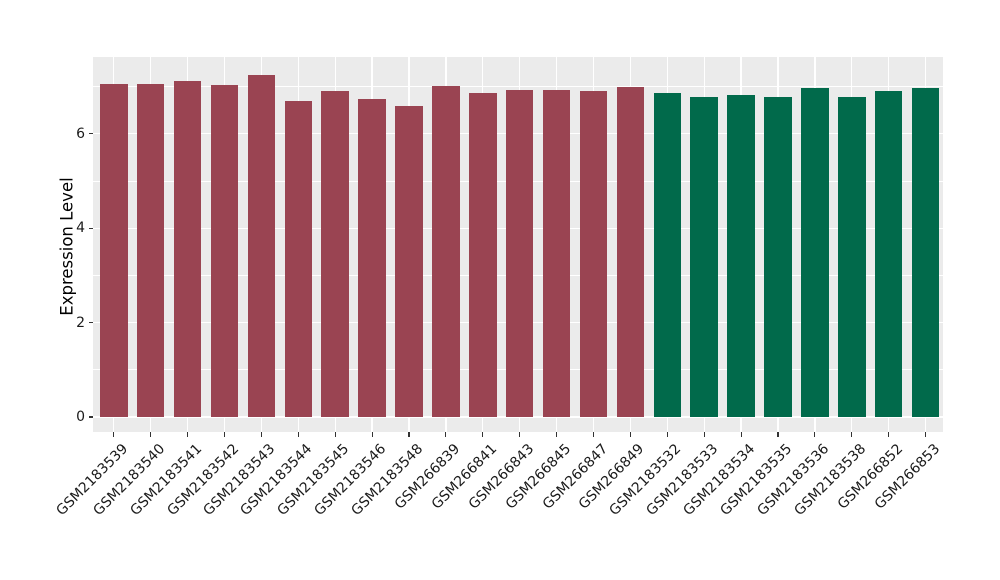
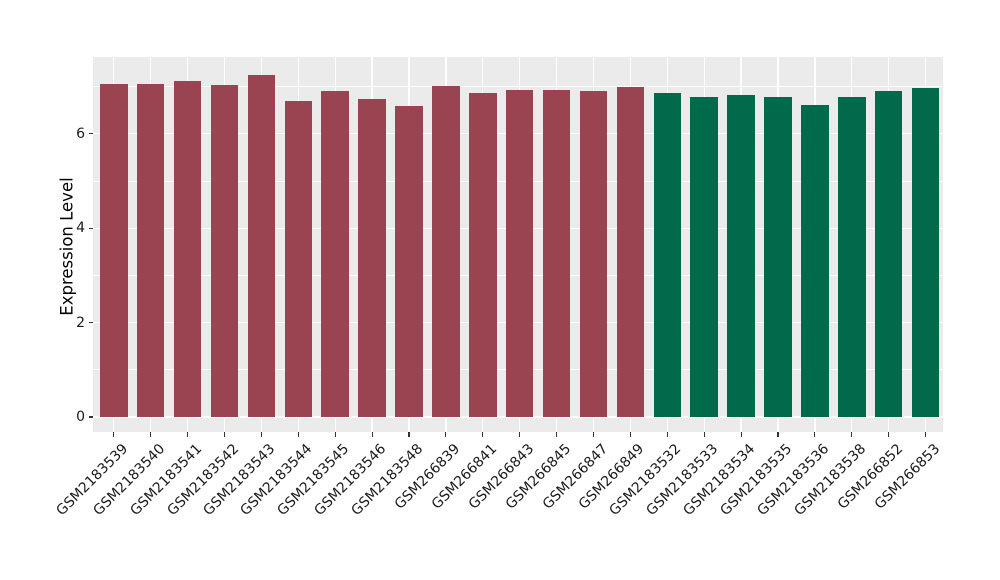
GSM2183536: 7.0 -> 6.6
